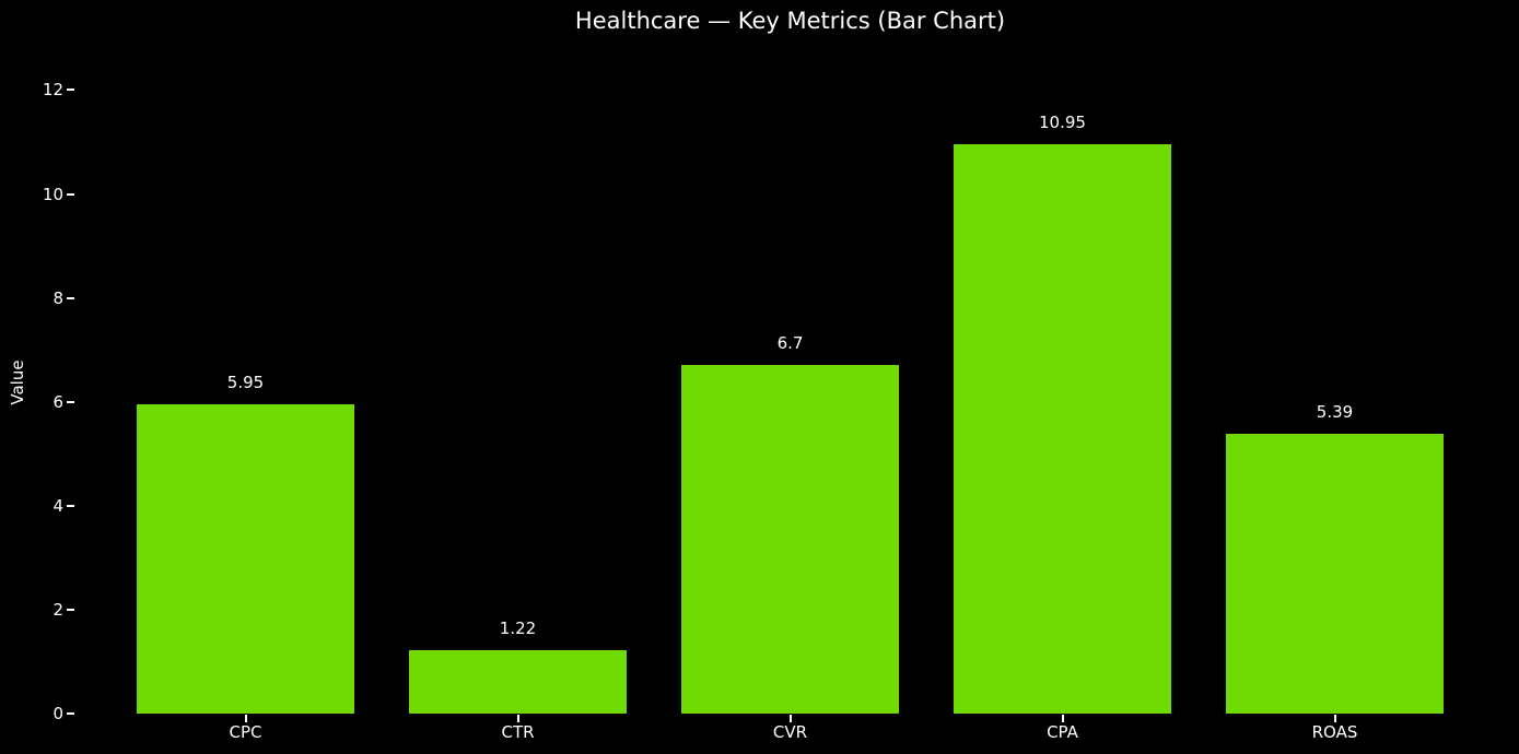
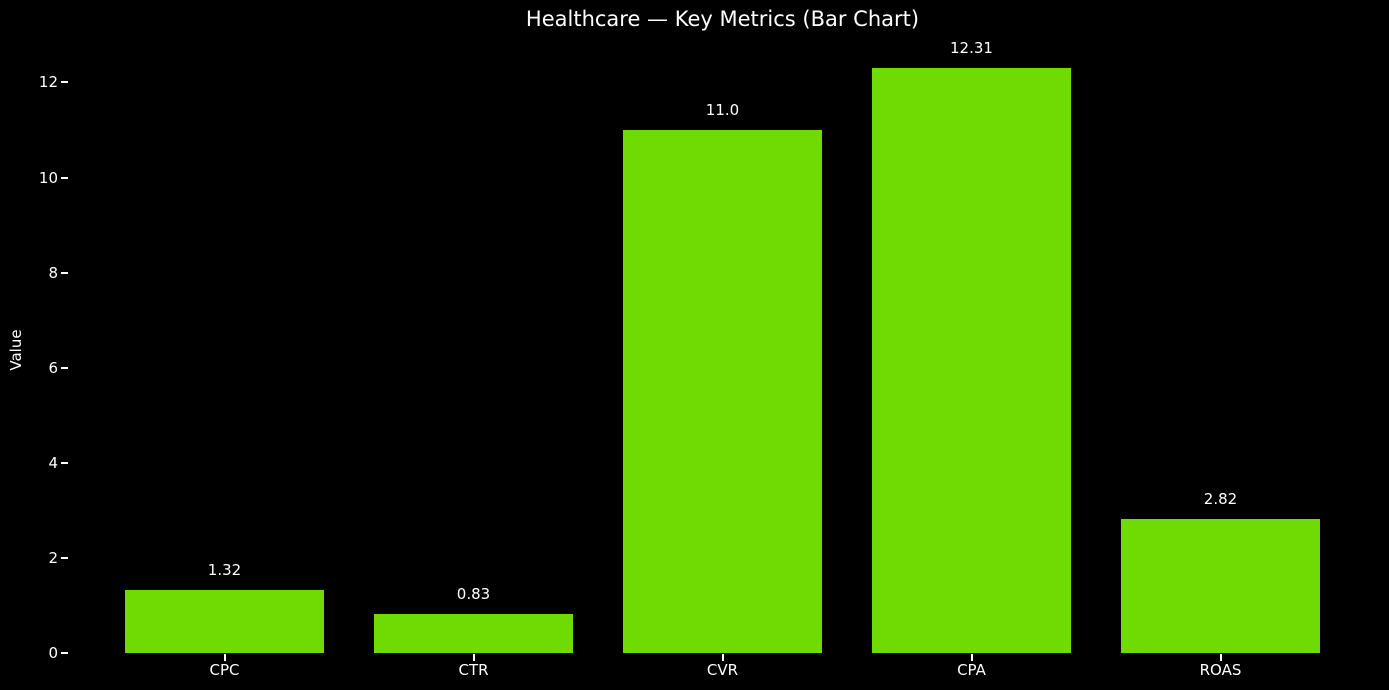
CPC: 5.95 -> 1.32
CTR: 1.22 -> 0.83
CVR: 6.7 -> 11.0
CPA: 10.95 -> 12.31
ROAS: 5.39 -> 2.82
